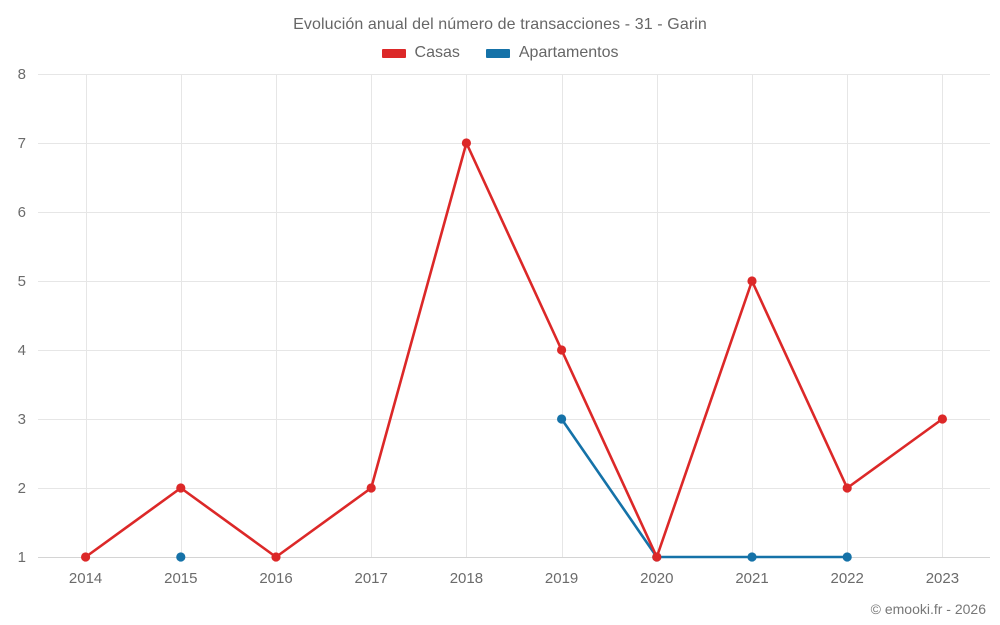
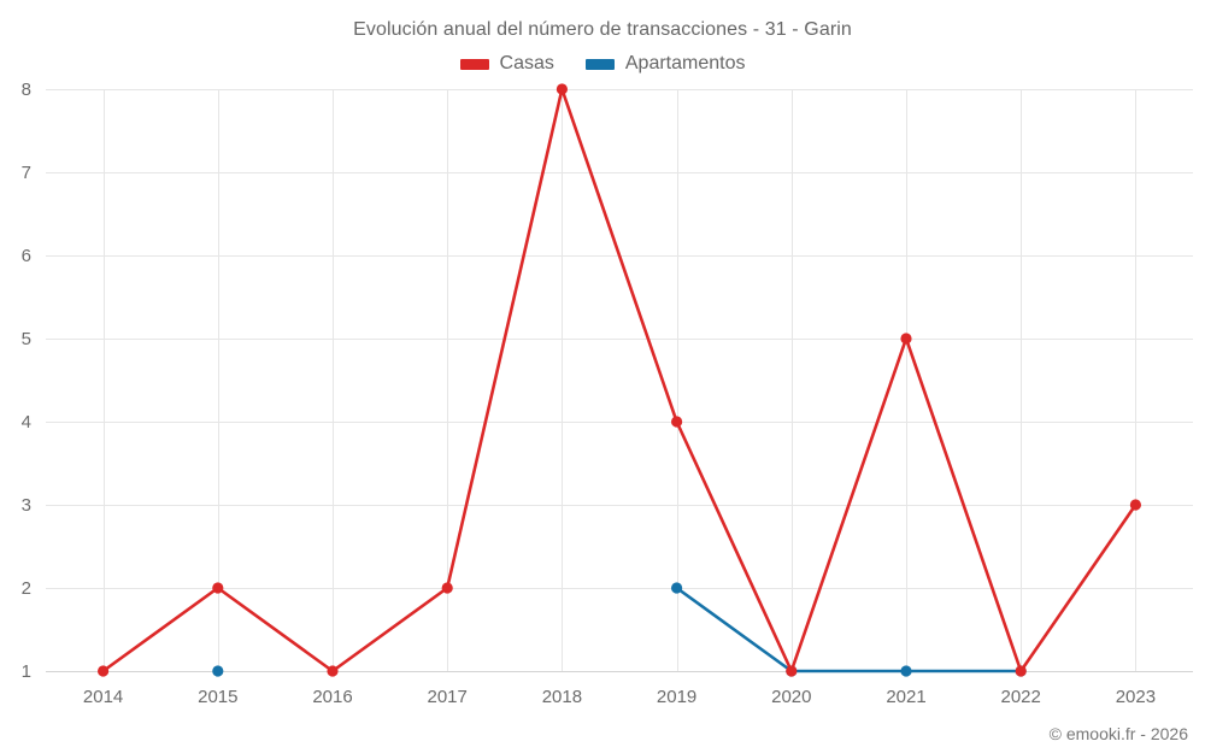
Casas/2018: 7 -> 8
Apartamentos/2019: 3 -> 2
Casas/2022: 2 -> 1
